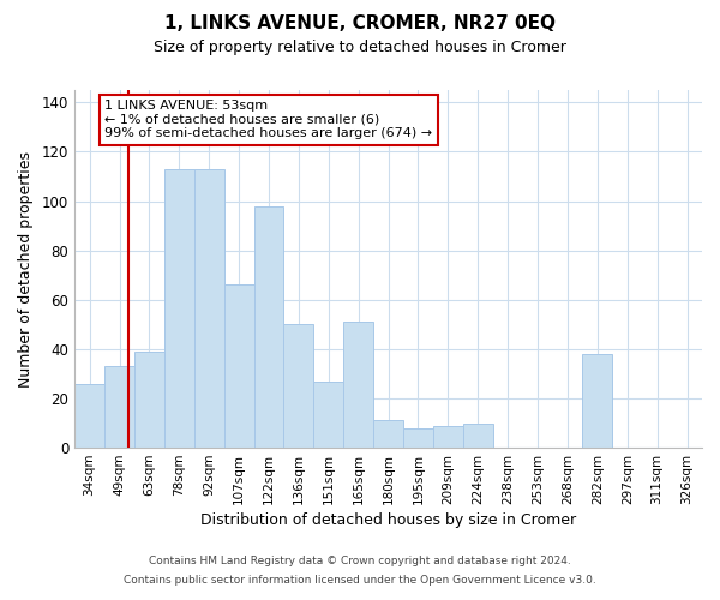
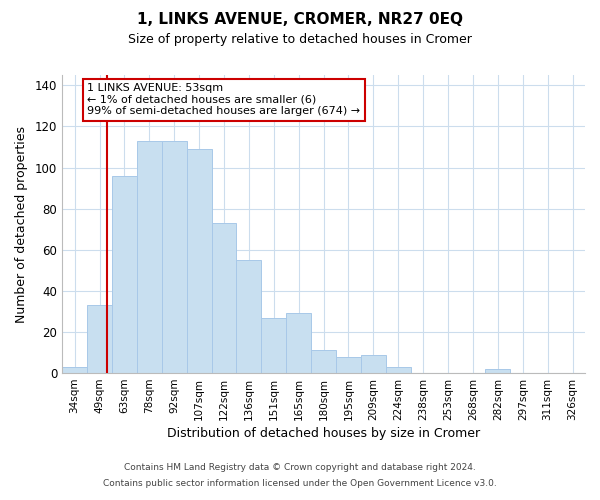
34sqm: 26 -> 3
63sqm: 39 -> 96
107sqm: 66 -> 109
122sqm: 98 -> 73
136sqm: 50 -> 55
165sqm: 51 -> 29
224sqm: 10 -> 3
282sqm: 38 -> 2
